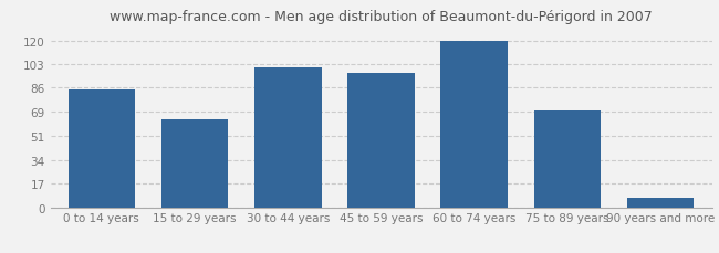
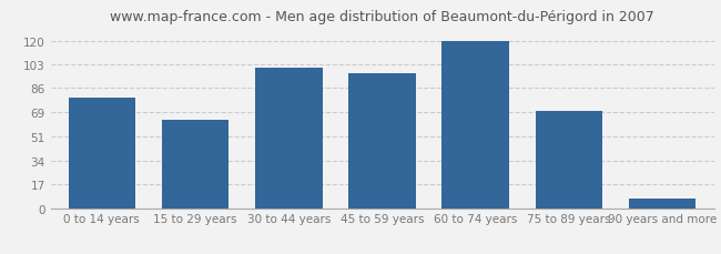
0 to 14 years: 85 -> 79
